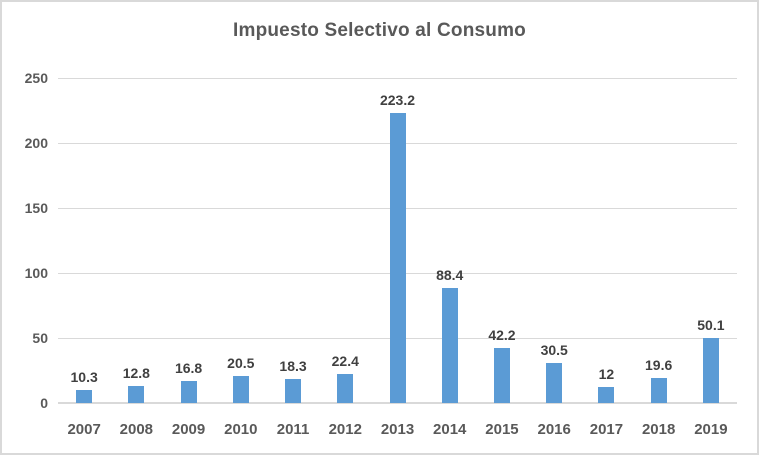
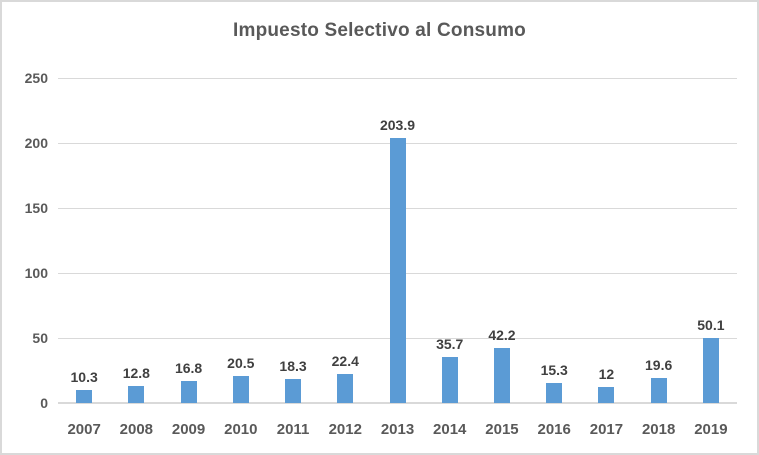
2013: 223.2 -> 203.9
2014: 88.4 -> 35.7
2016: 30.5 -> 15.3
